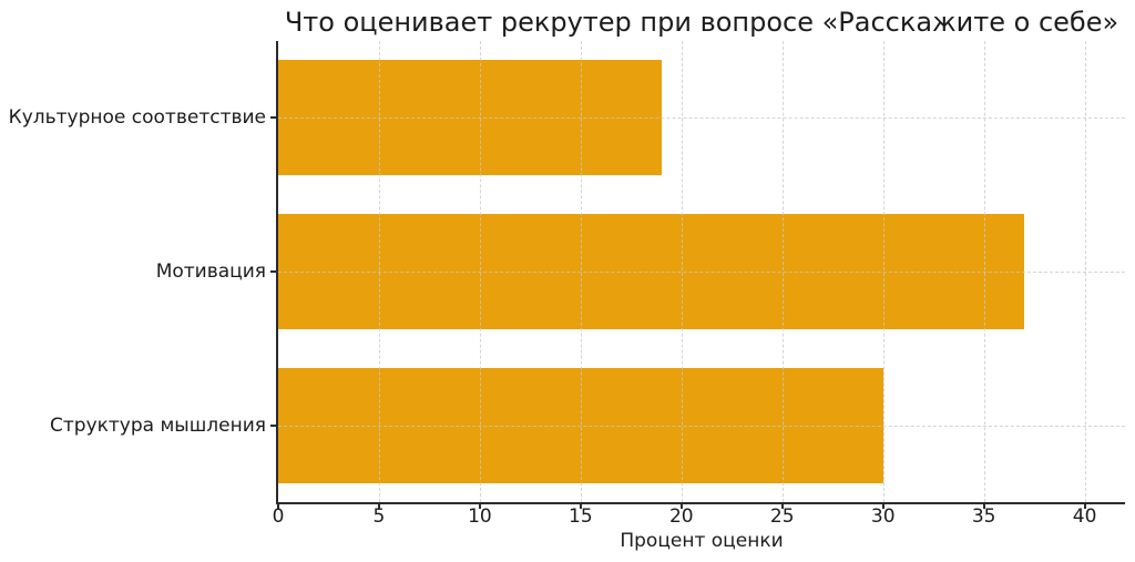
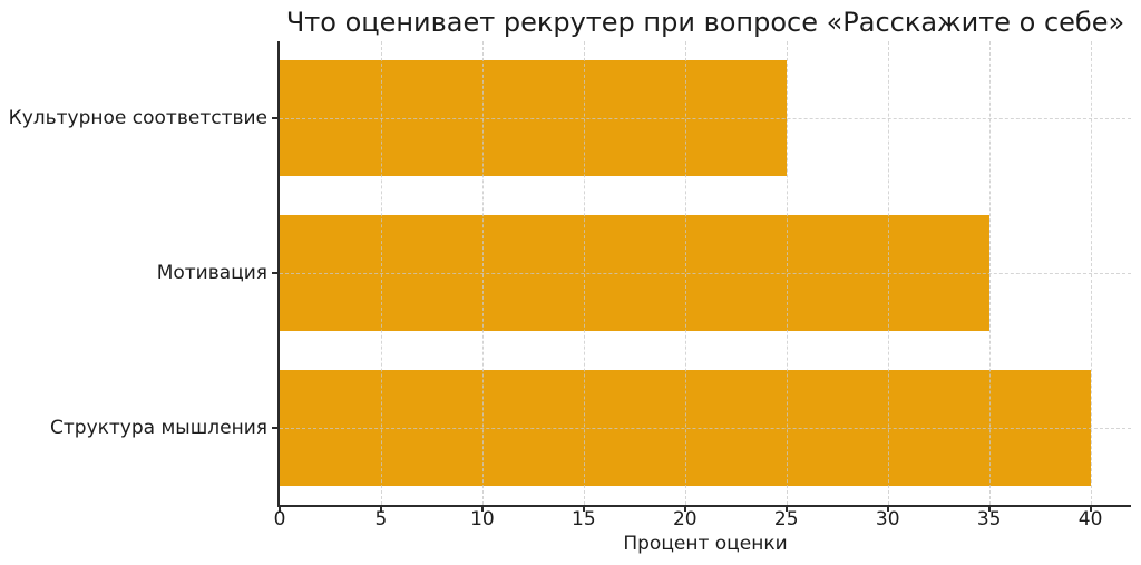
Культурное соответствие: 19 -> 25
Мотивация: 37 -> 35
Структура мышления: 30 -> 40
